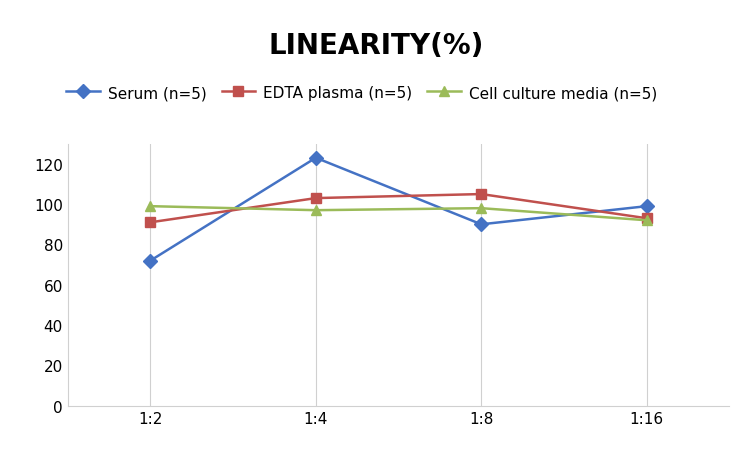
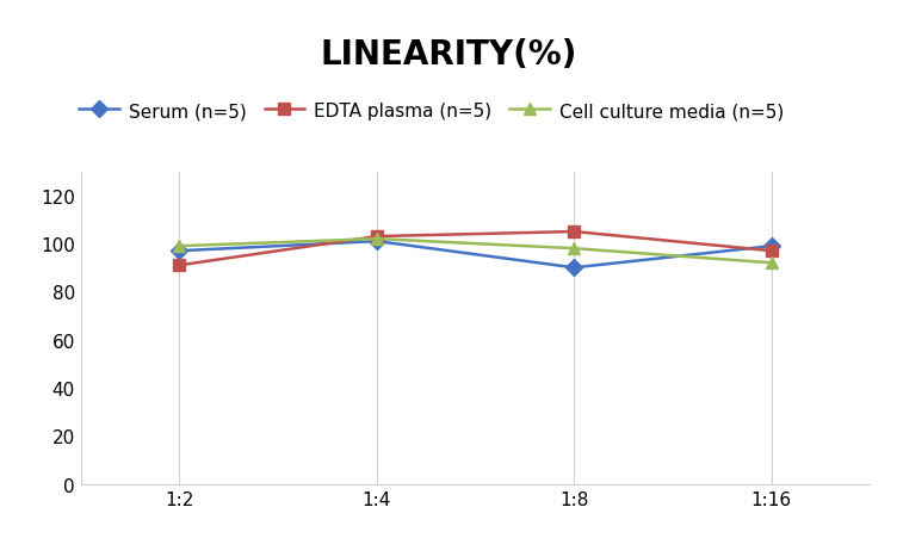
Serum (n=5)/1:2: 72 -> 97
Serum (n=5)/1:4: 123 -> 101
Cell culture media (n=5)/1:4: 97 -> 102
EDTA plasma (n=5)/1:16: 93 -> 97
